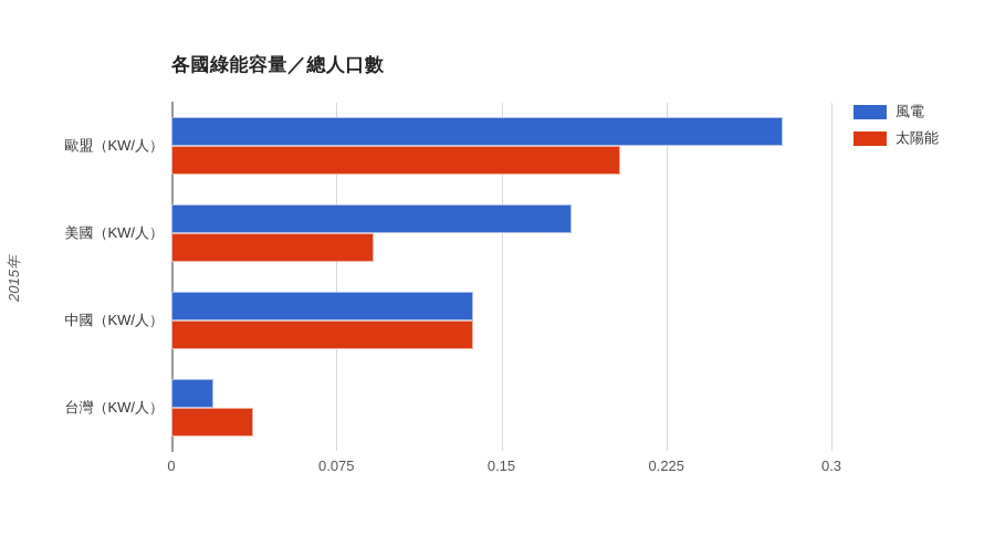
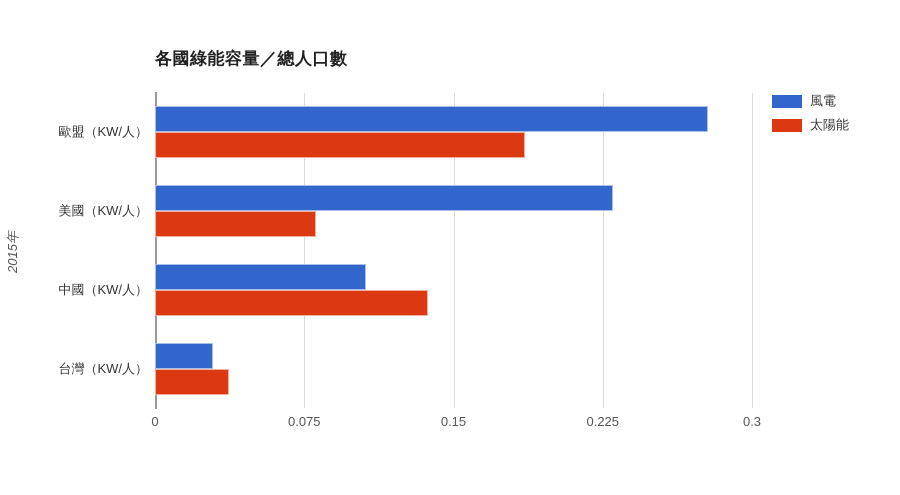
太陽能/歐盟（KW/人）: 0.204 -> 0.186
風電/美國（KW/人）: 0.182 -> 0.230
太陽能/美國（KW/人）: 0.092 -> 0.081
風電/中國（KW/人）: 0.137 -> 0.106
風電/台灣（KW/人）: 0.019 -> 0.029
